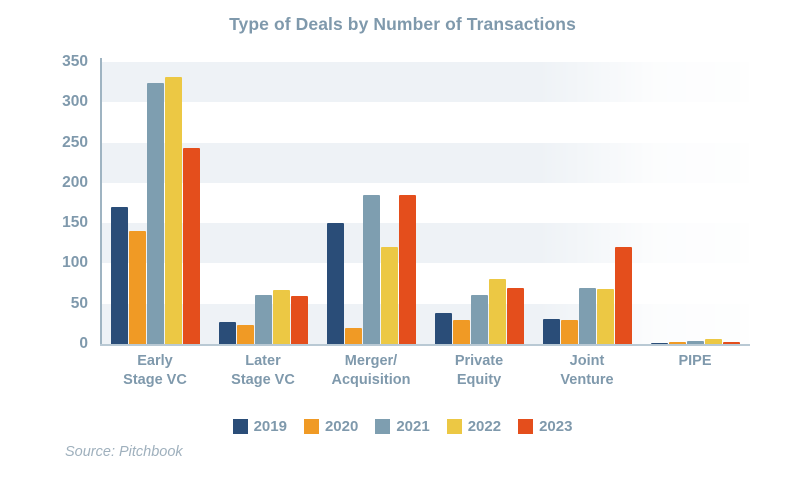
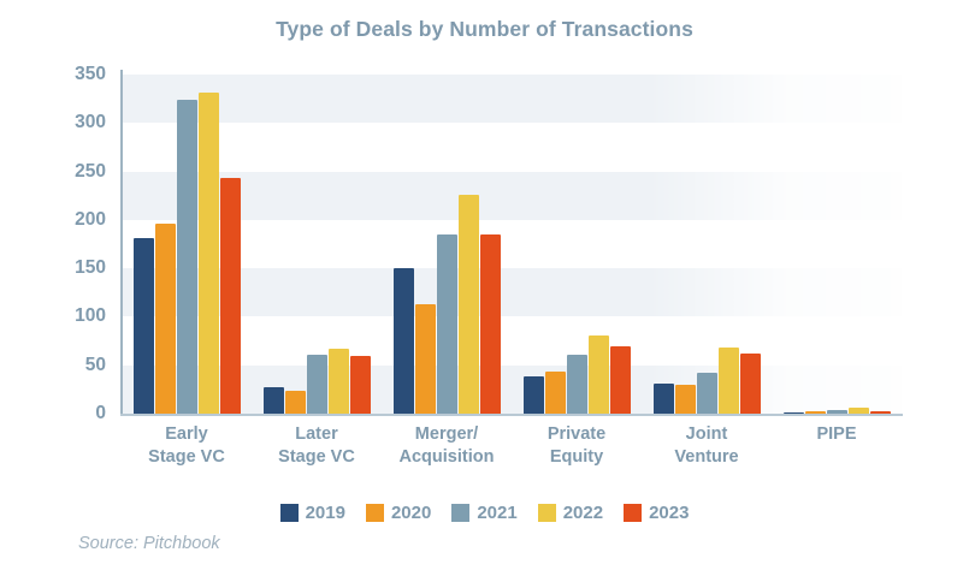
2019/Early Stage VC: 170 -> 180
2020/Early Stage VC: 140 -> 200
2020/Merger/ Acquisition: 20 -> 110
2022/Merger/ Acquisition: 120 -> 230
2020/Private Equity: 30 -> 40
2021/Joint Venture: 70 -> 40
2023/Joint Venture: 120 -> 60
